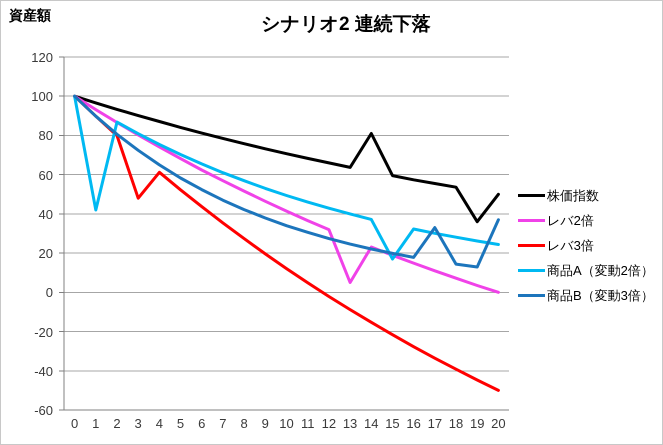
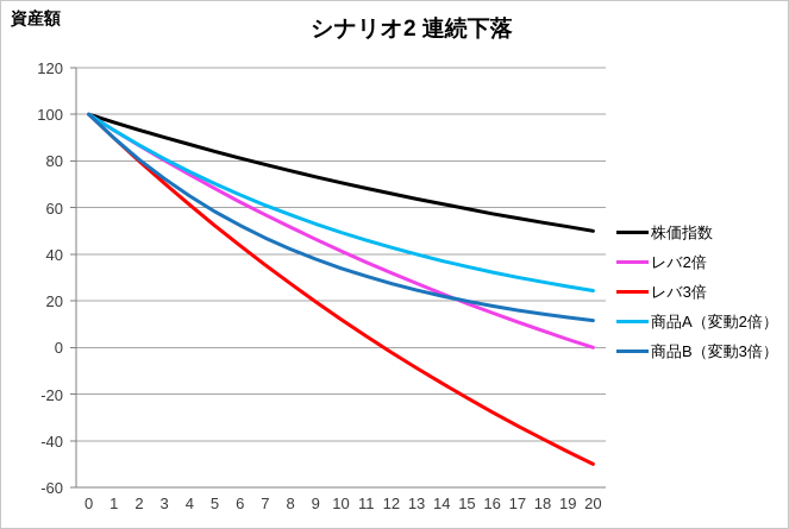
商品A（変動2倍）/1: 42 -> 93
レバ3倍/3: 48 -> 70
レバ2倍/13: 5 -> 28
株価指数/14: 81 -> 62
商品A（変動2倍）/15: 17 -> 35
商品B（変動3倍）/17: 33 -> 16
株価指数/19: 36 -> 52
商品B（変動3倍）/20: 37 -> 12
